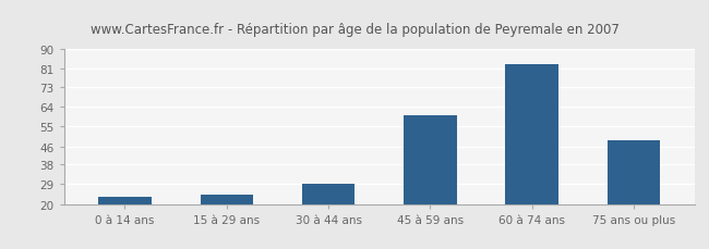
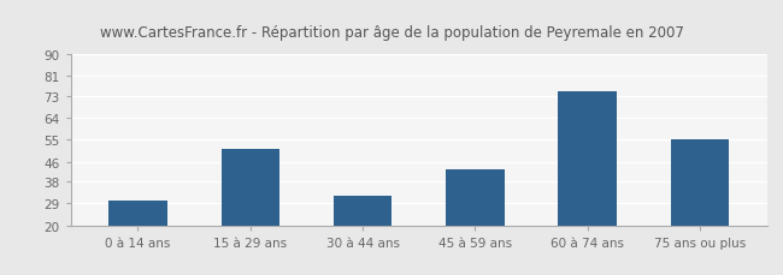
0 à 14 ans: 23 -> 30
15 à 29 ans: 24 -> 51
30 à 44 ans: 29 -> 32
45 à 59 ans: 60 -> 43
60 à 74 ans: 83 -> 75
75 ans ou plus: 49 -> 55
